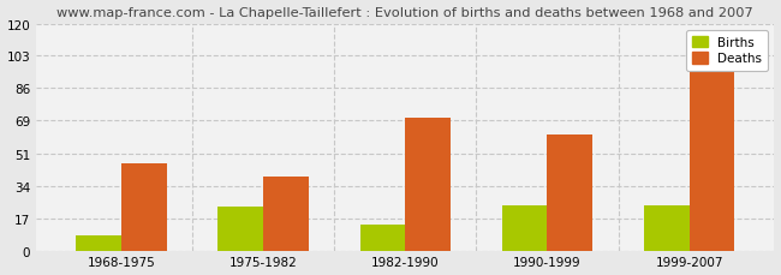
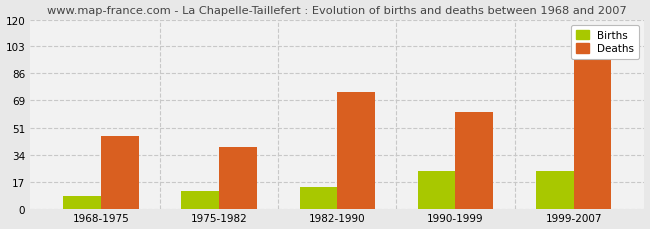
Births/1975-1982: 23 -> 11
Deaths/1982-1990: 70 -> 74
